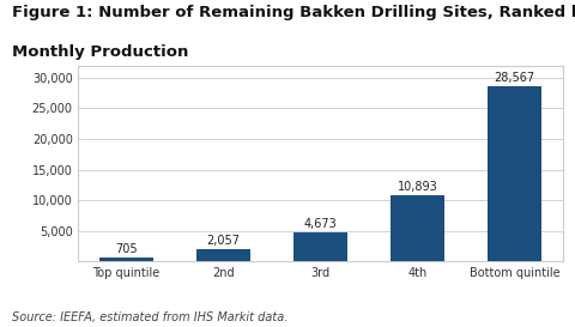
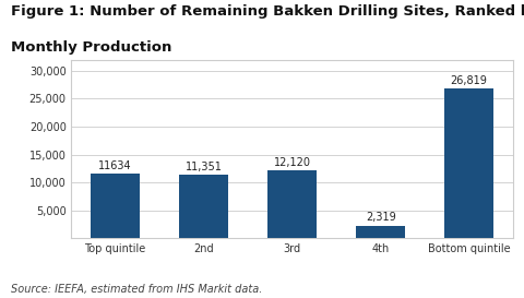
Top quintile: 705 -> 11634
2nd: 2,057 -> 11,351
3rd: 4,673 -> 12,120
4th: 10,893 -> 2,319
Bottom quintile: 28,567 -> 26,819
